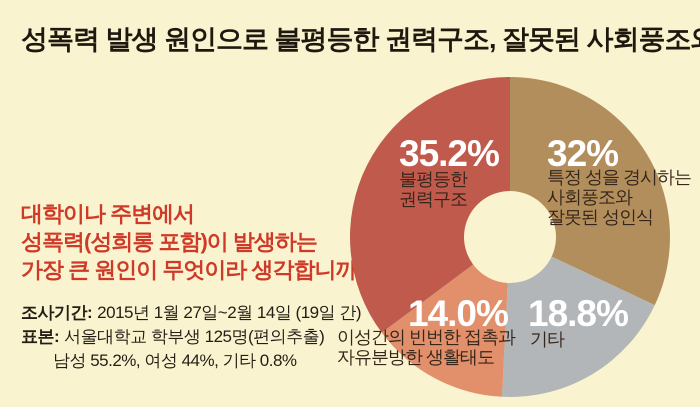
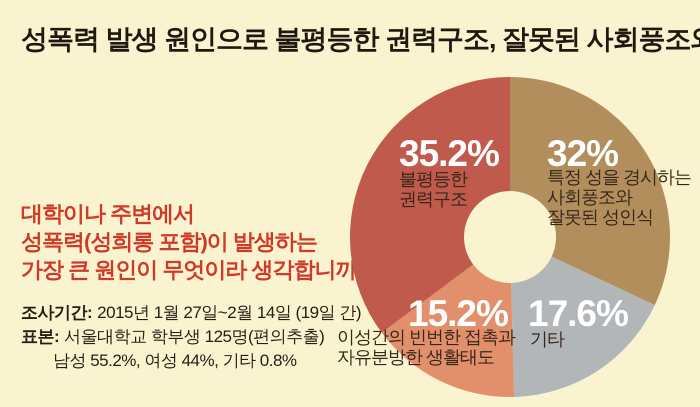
기타: 18.8% -> 17.6%
이성간의 빈번한 접촉과 자유분방한 생활태도: 14.0% -> 15.2%
